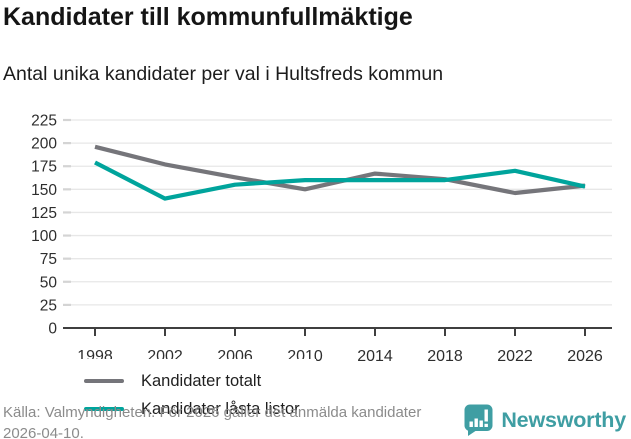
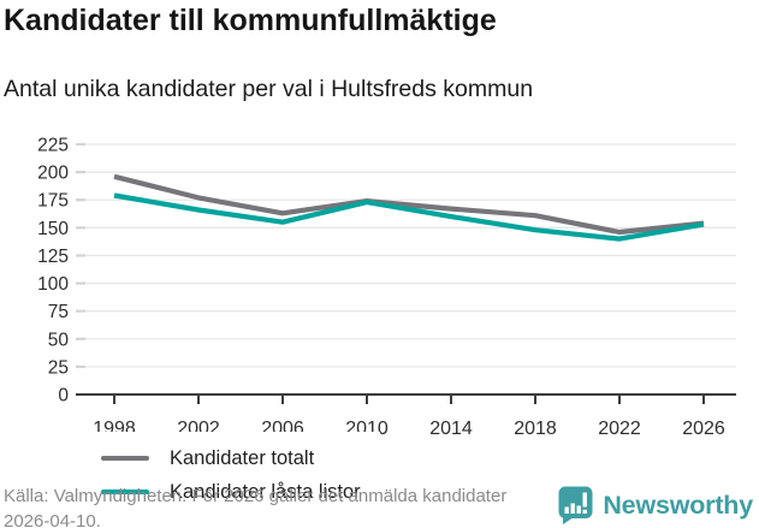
Kandidater låsta listor/2002: 140 -> 170
Kandidater totalt/2010: 150 -> 170
Kandidater låsta listor/2010: 160 -> 170
Kandidater låsta listor/2018: 160 -> 150
Kandidater låsta listor/2022: 170 -> 140
